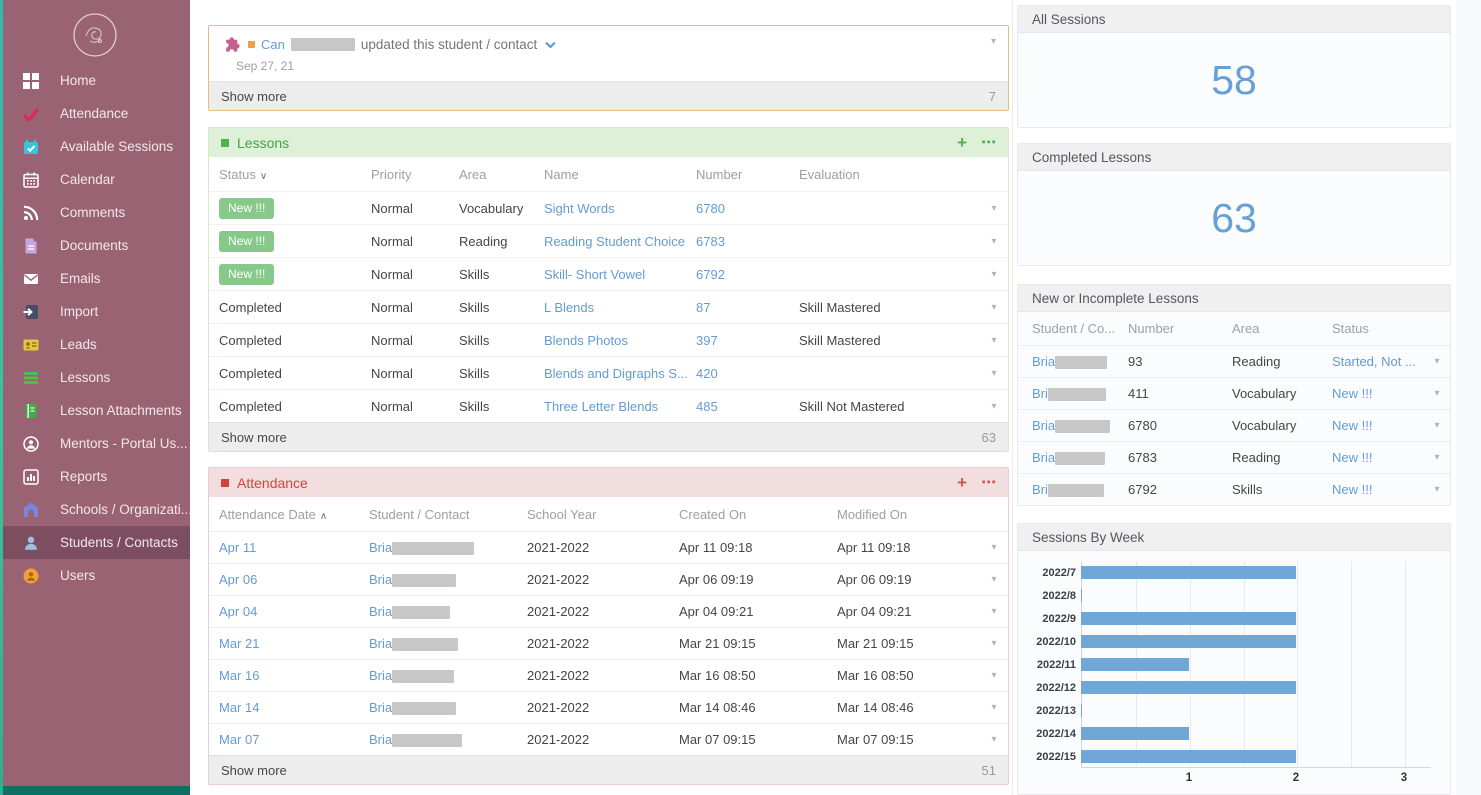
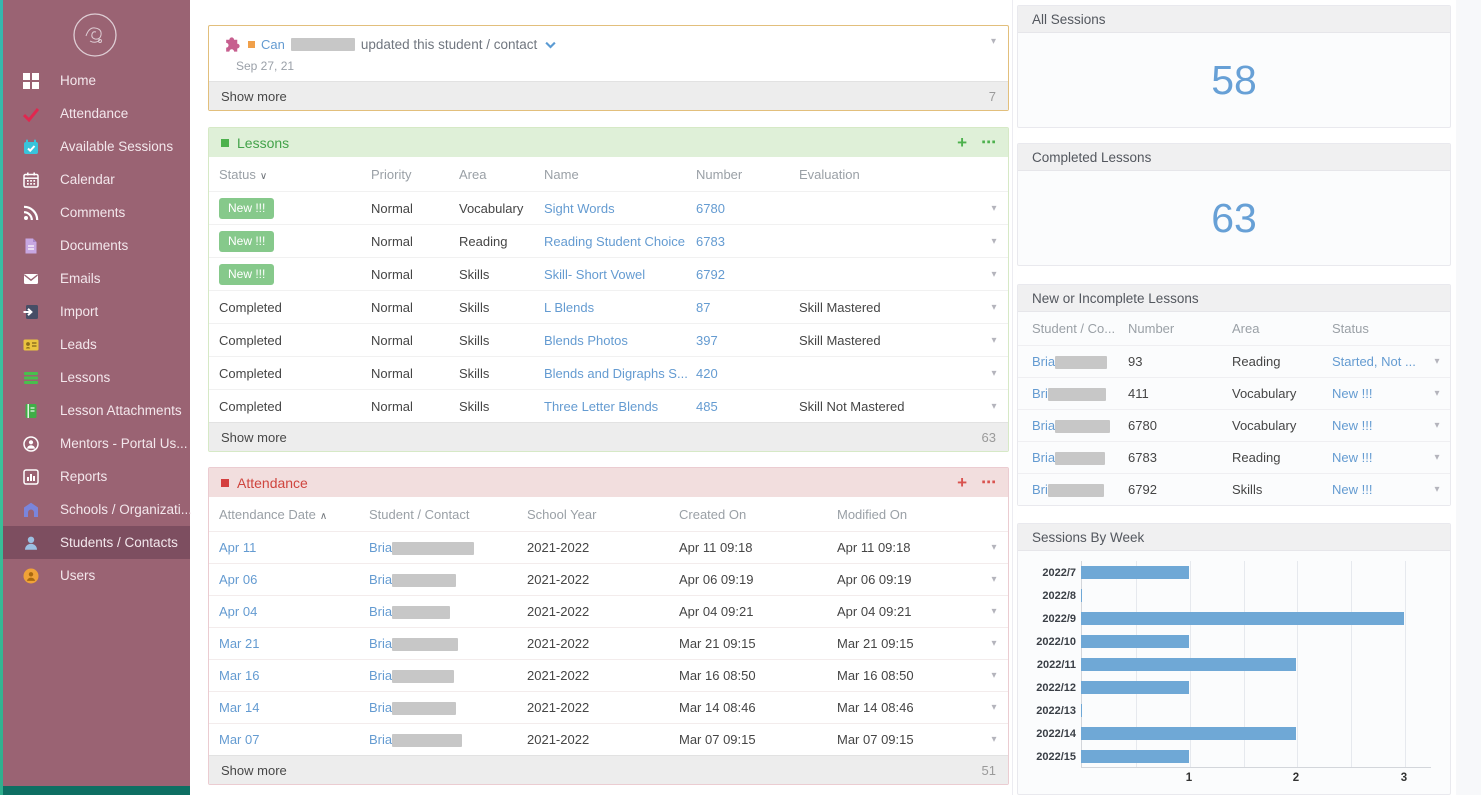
2022/7: 2 -> 1
2022/9: 2 -> 3
2022/10: 2 -> 1
2022/11: 1 -> 2
2022/12: 2 -> 1
2022/14: 1 -> 2
2022/15: 2 -> 1
